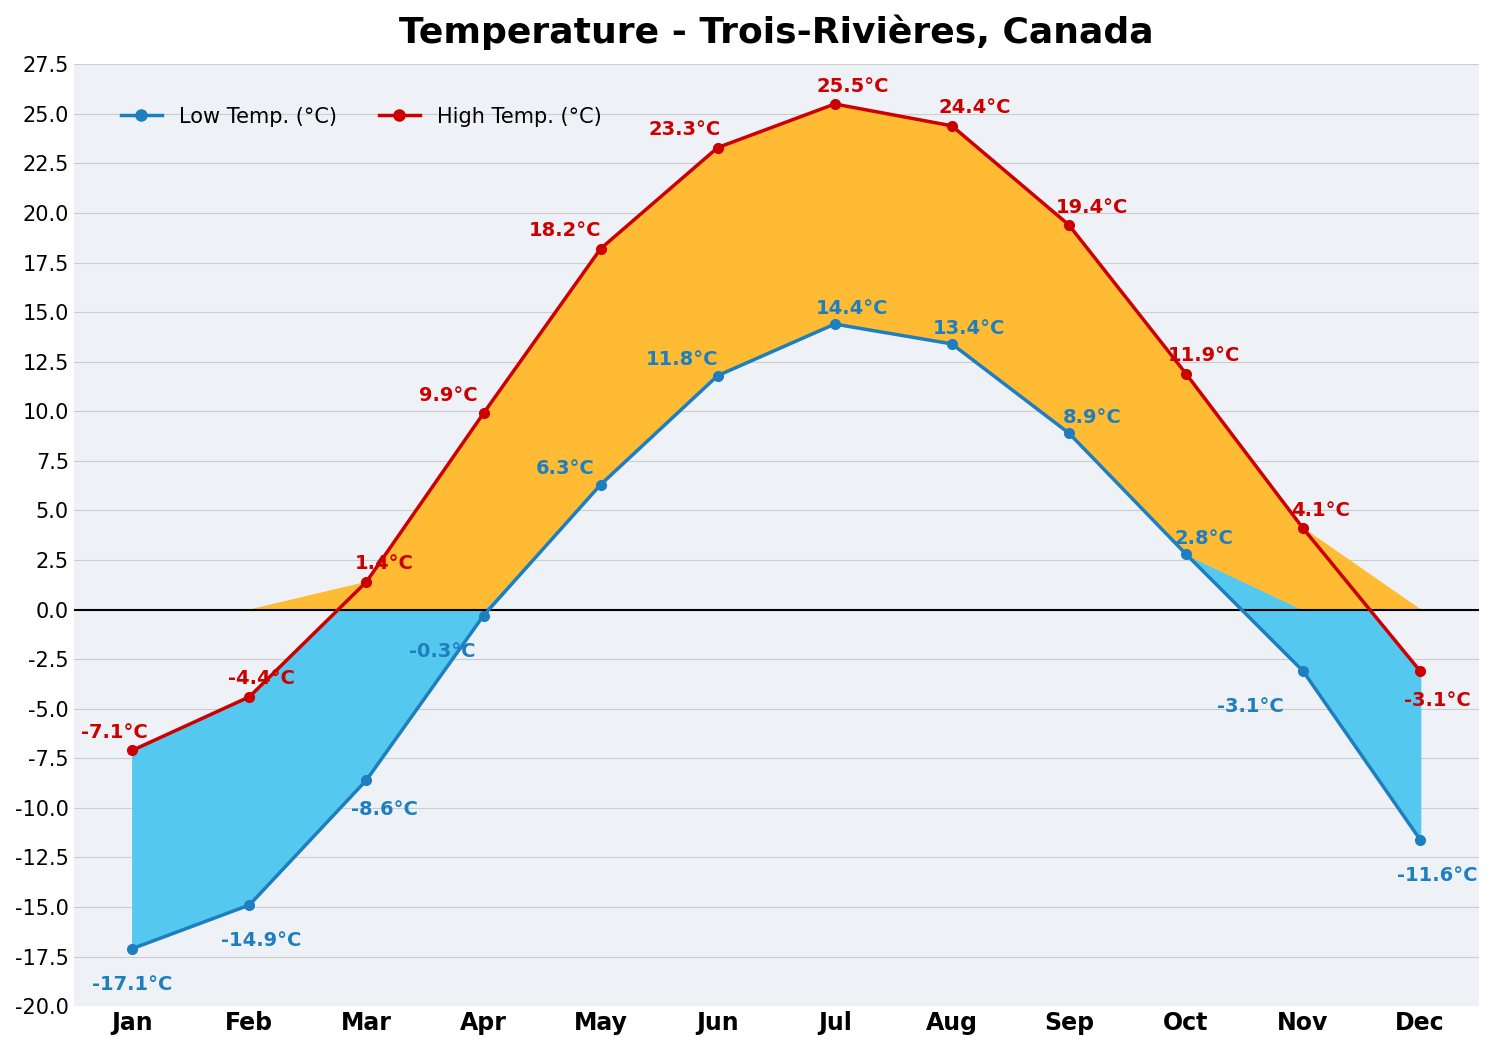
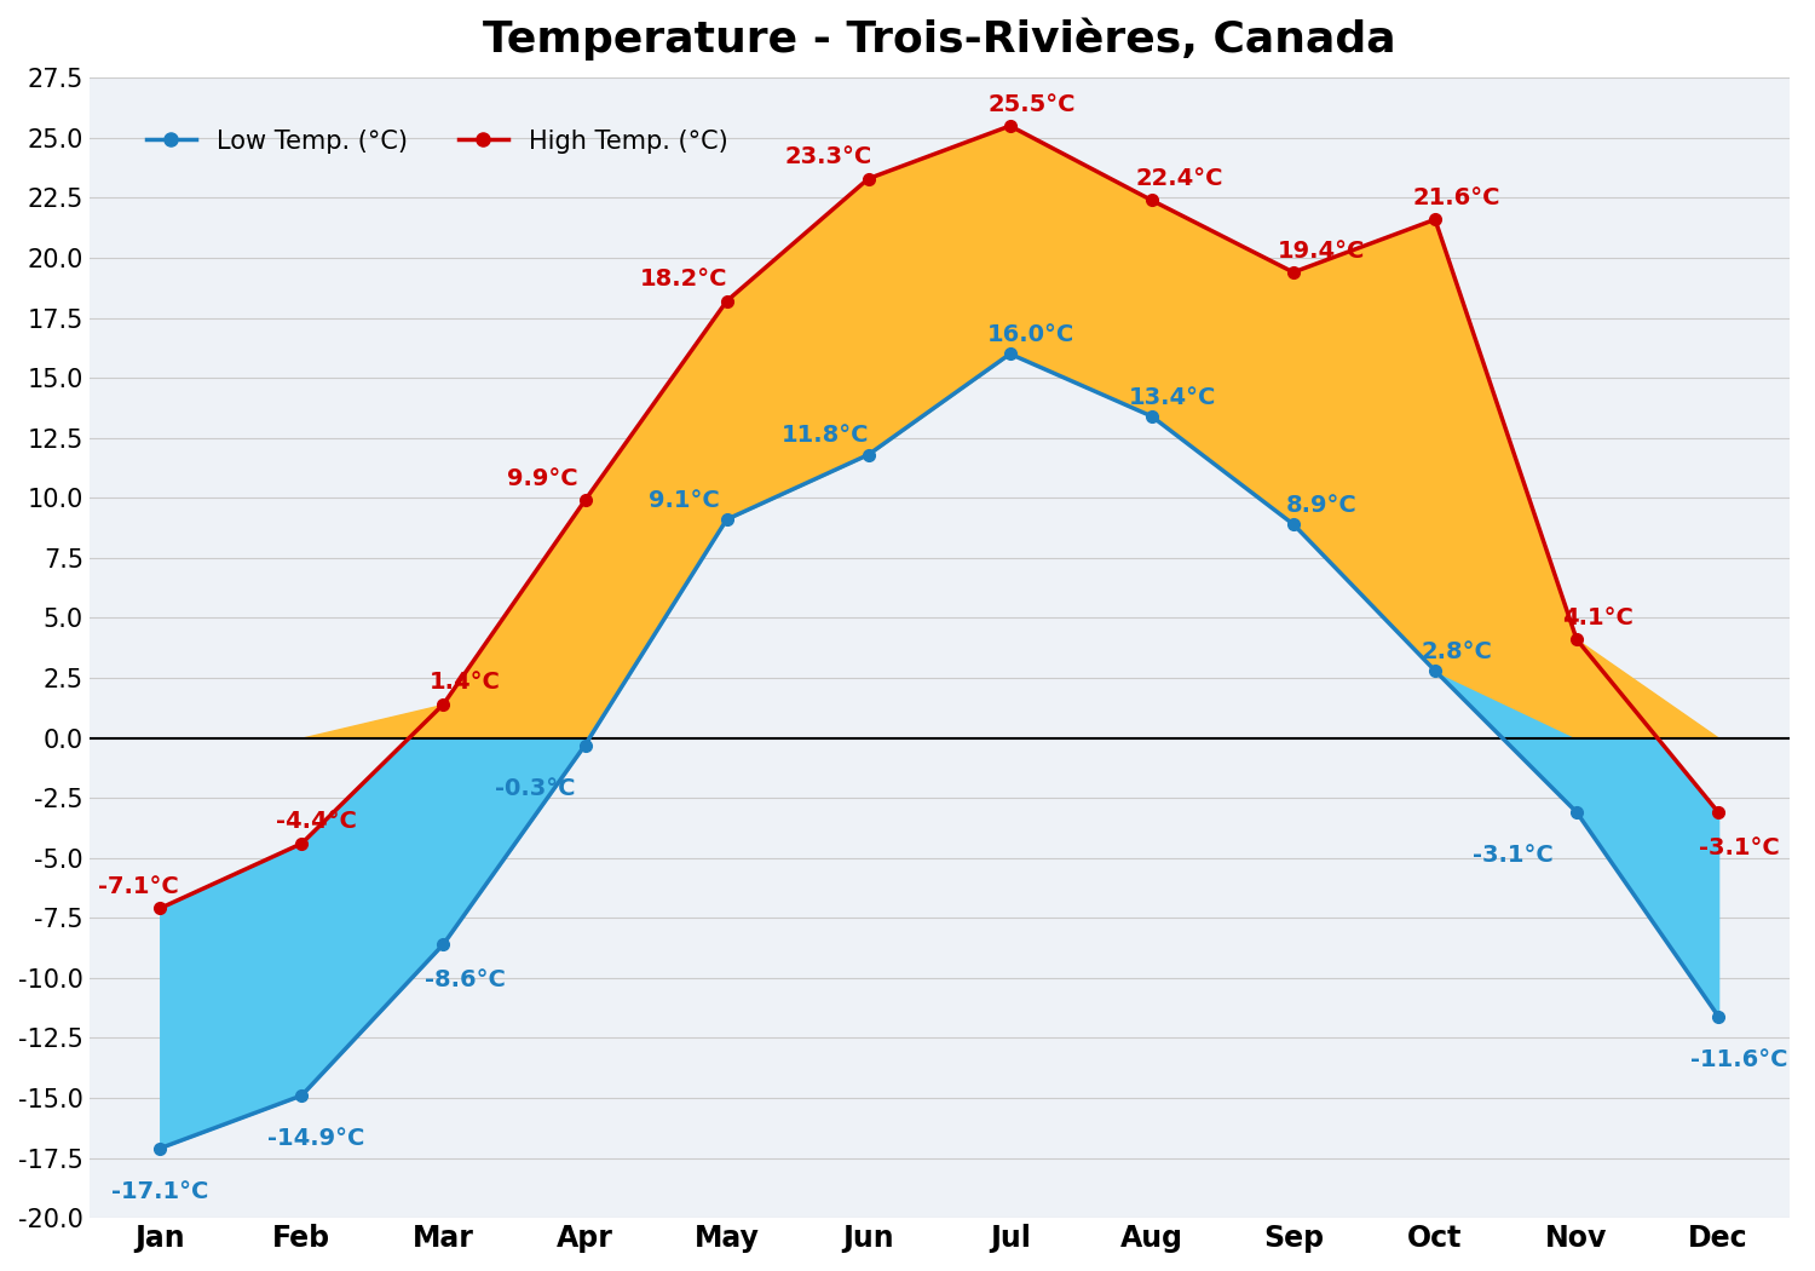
Low Temp. (°C)/May: 6.3°C -> 9.1°C
Low Temp. (°C)/Jul: 14.4°C -> 16.0°C
High Temp. (°C)/Aug: 24.4°C -> 22.4°C
High Temp. (°C)/Oct: 11.9°C -> 21.6°C
